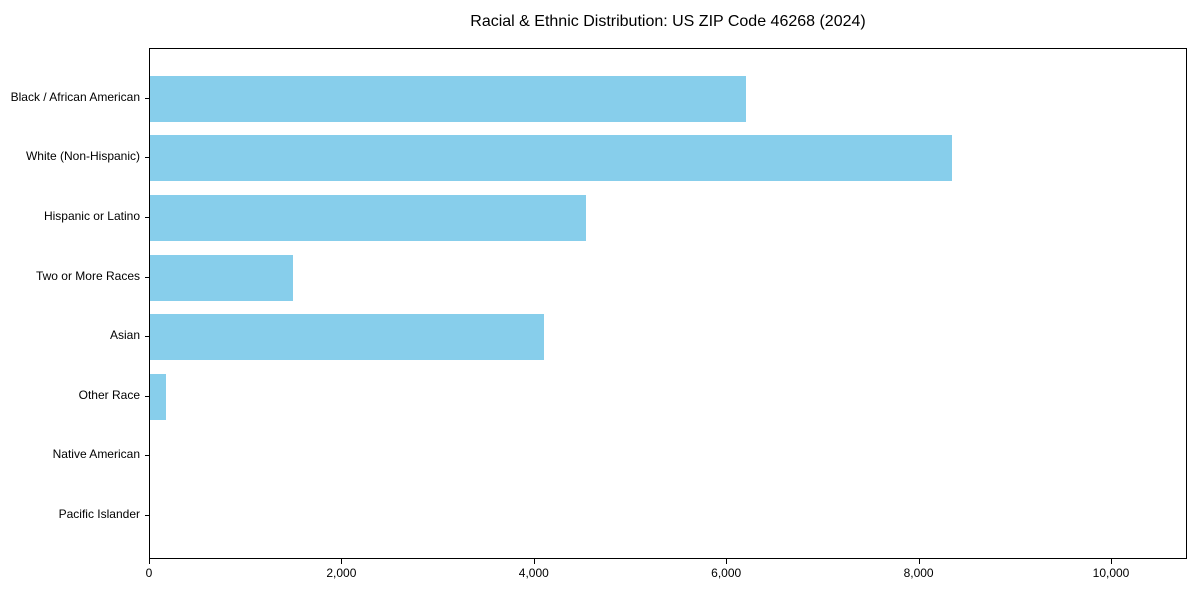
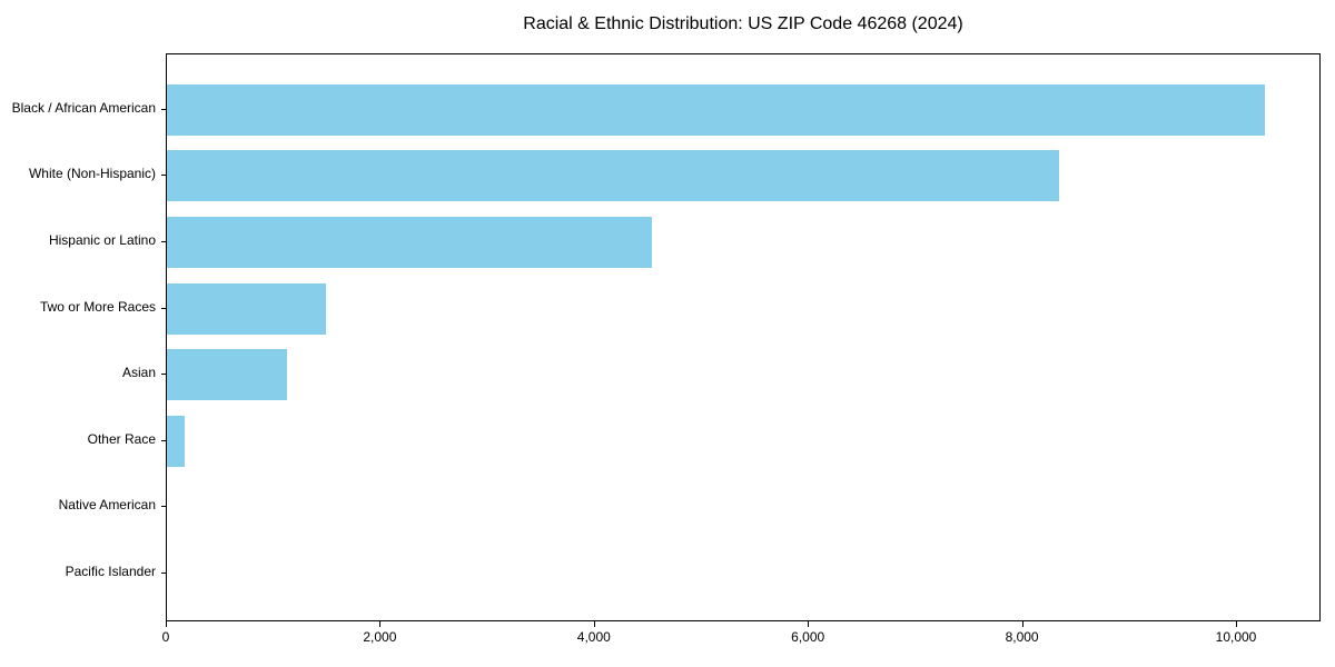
Black / African American: 6200 -> 10300
Asian: 4100 -> 1100
